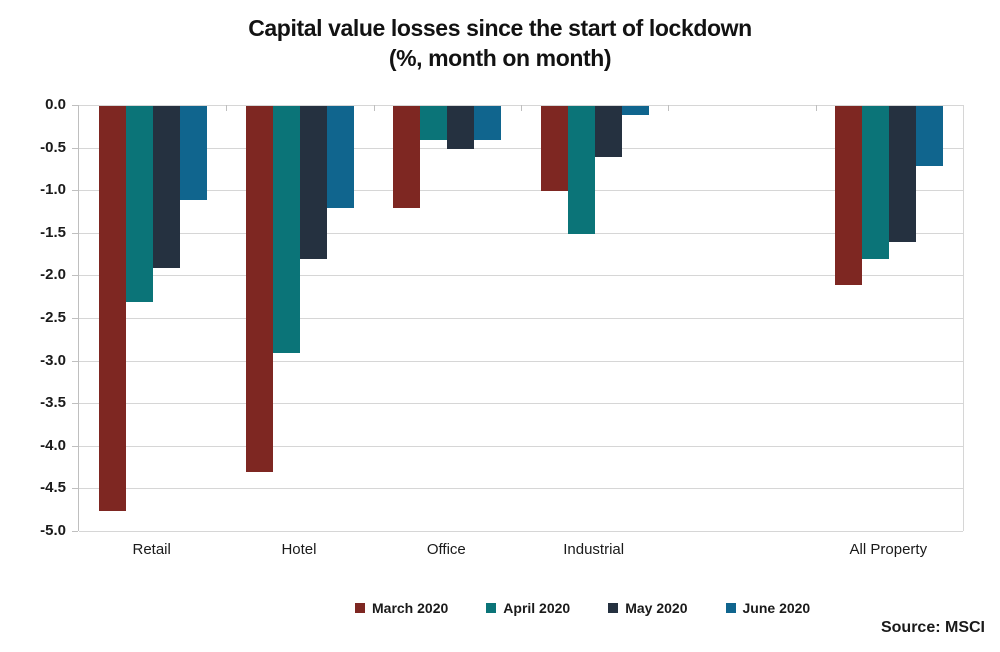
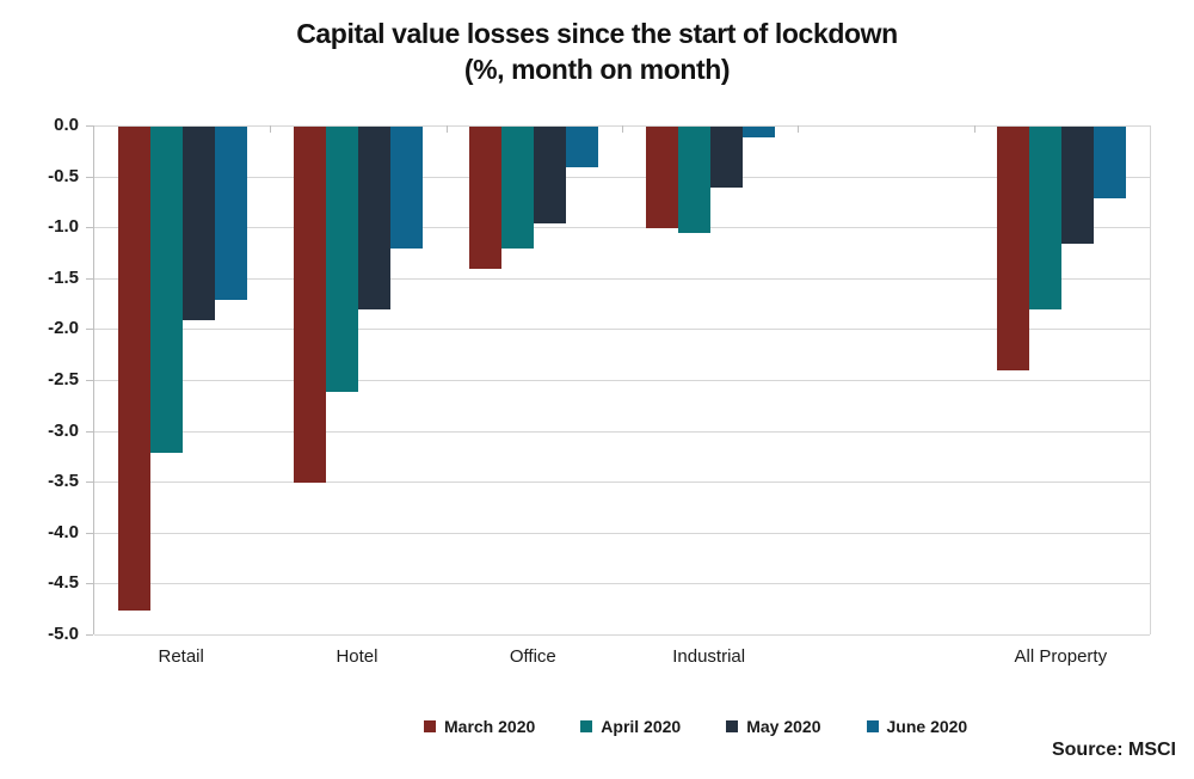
April 2020/Retail: -2.3 -> -3.2
June 2020/Retail: -1.1 -> -1.7
March 2020/Hotel: -4.3 -> -3.5
April 2020/Hotel: -2.9 -> -2.6
March 2020/Office: -1.2 -> -1.4
April 2020/Office: -0.4 -> -1.2
May 2020/Office: -0.5 -> -0.9
April 2020/Industrial: -1.5 -> -1.1
March 2020/All Property: -2.1 -> -2.4
May 2020/All Property: -1.6 -> -1.1
